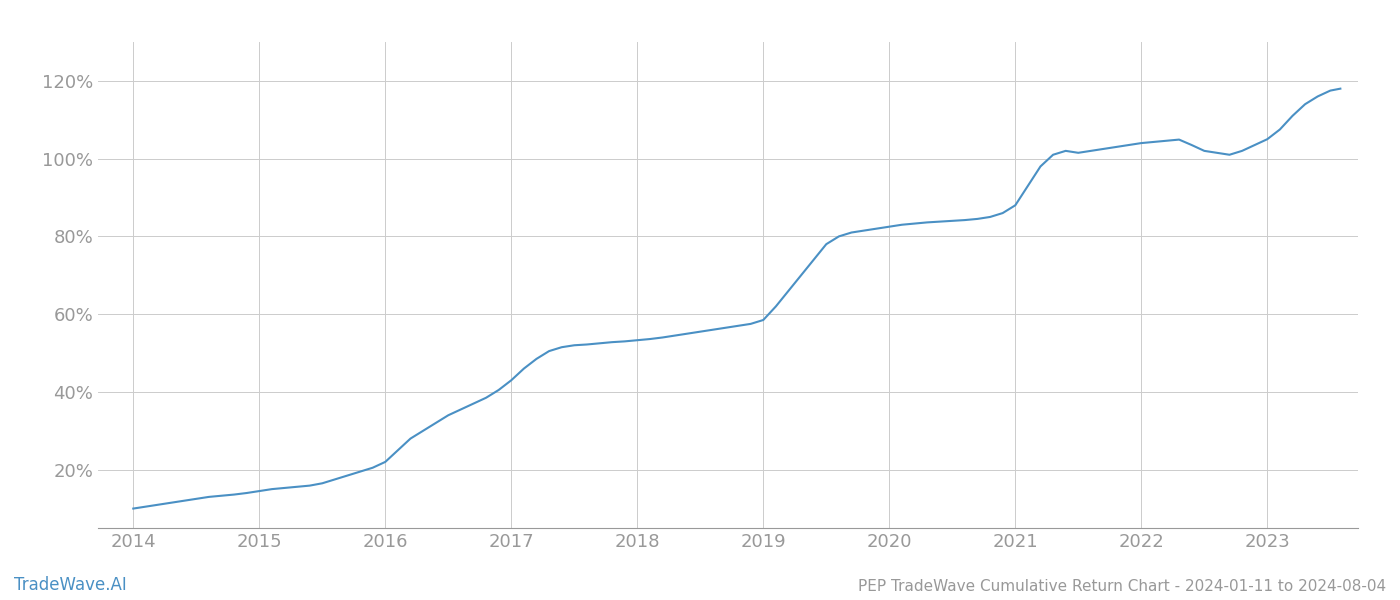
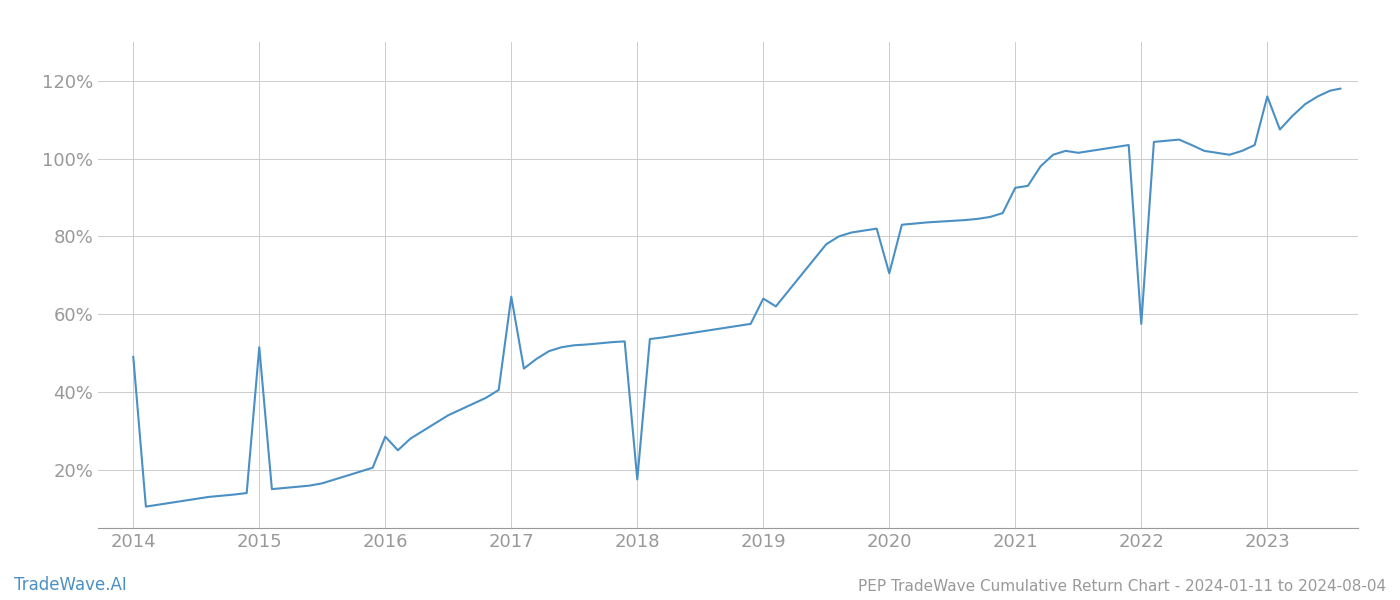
2014: 10.0% -> 49.0%
2015: 14.5% -> 51.5%
2016: 22.0% -> 28.5%
2017: 43.0% -> 64.5%
2018: 53.3% -> 17.5%
2019: 58.5% -> 64.0%
2020: 82.5% -> 70.5%
2021: 88.0% -> 92.5%
2022: 104.0% -> 57.5%
2023: 105.0% -> 116.0%
